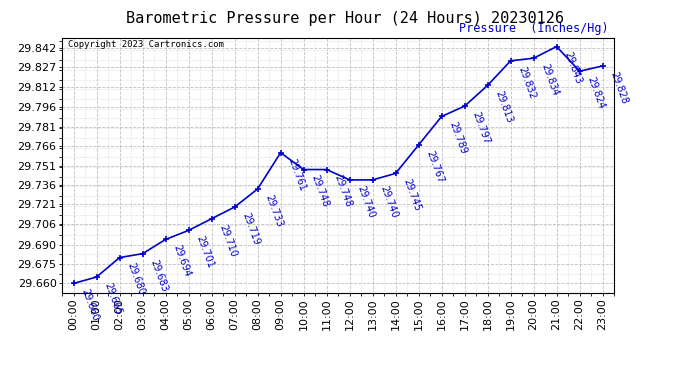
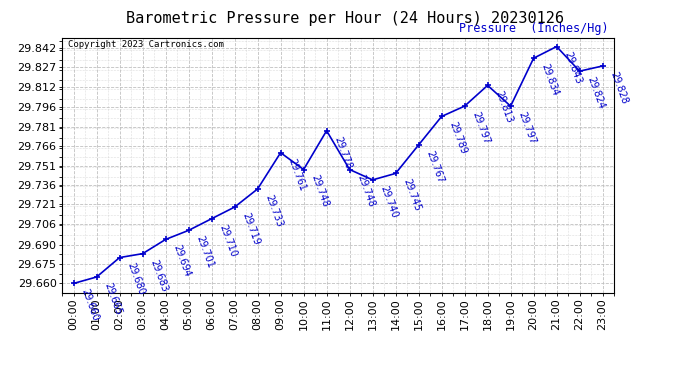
11:00: 29.748 -> 29.778
12:00: 29.740 -> 29.748
19:00: 29.832 -> 29.797
